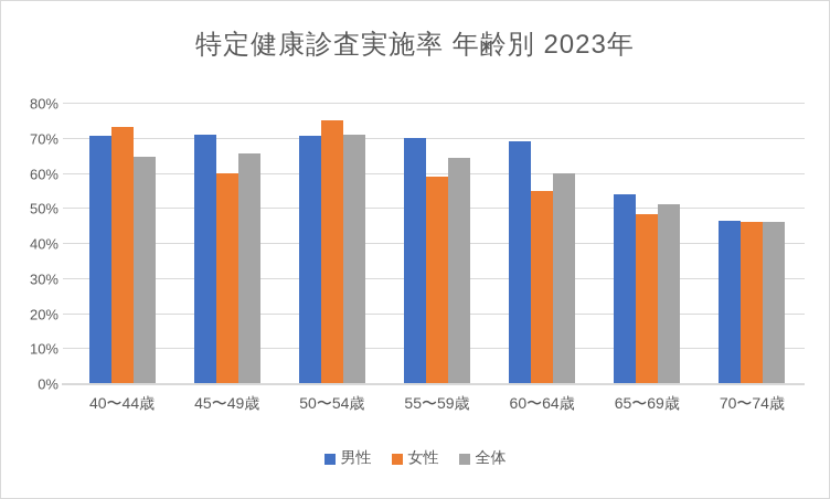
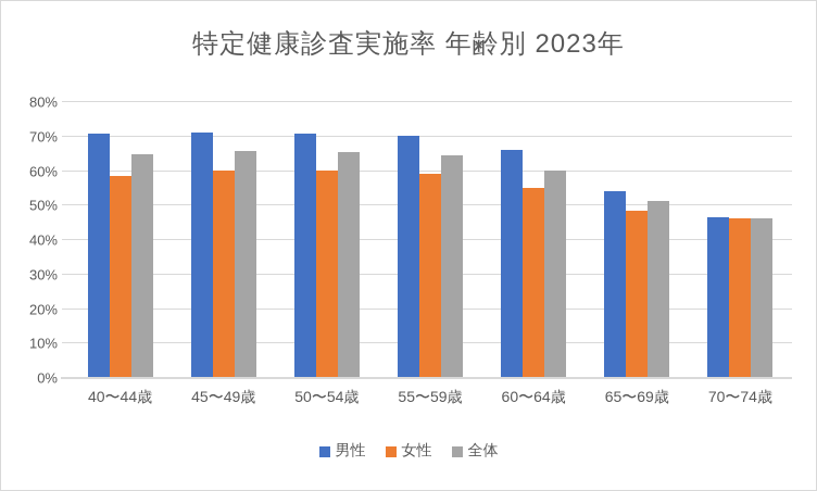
女性/40〜44歳: 73% -> 58%
女性/50〜54歳: 75% -> 60%
全体/50〜54歳: 71% -> 65%
男性/60〜64歳: 69% -> 66%
